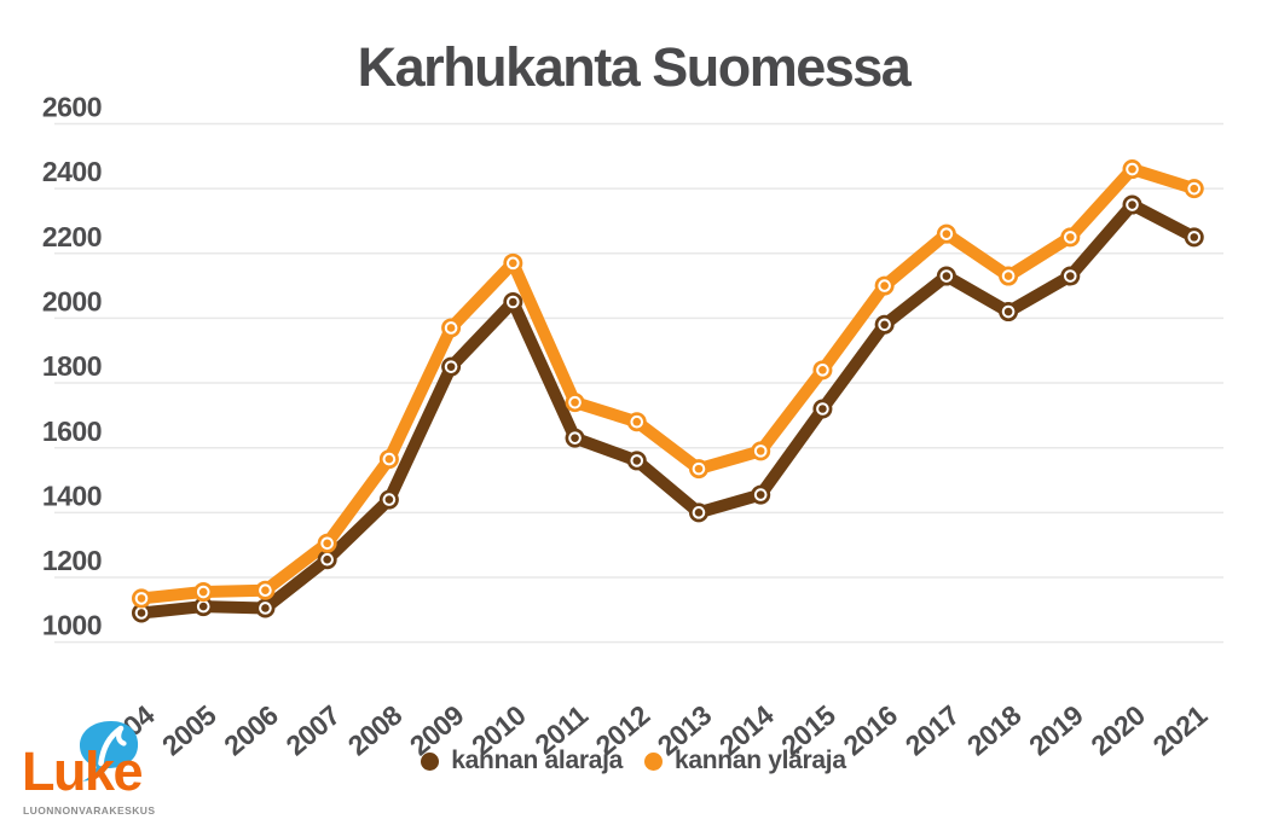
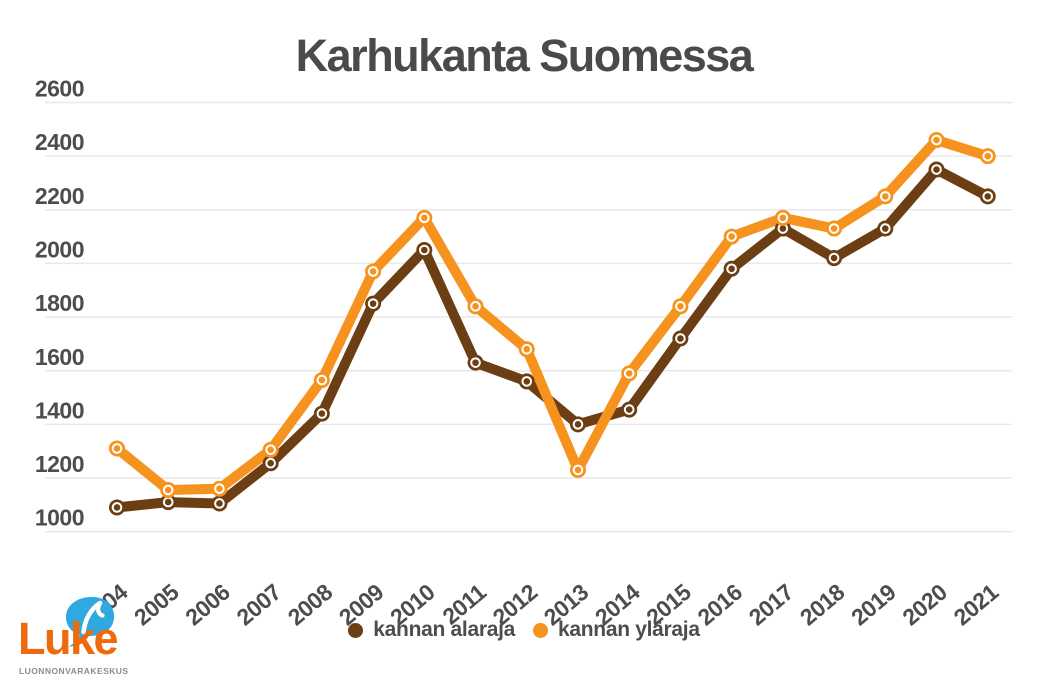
kannan yläraja/2004: 1140 -> 1310
kannan yläraja/2011: 1740 -> 1840
kannan yläraja/2013: 1540 -> 1230
kannan yläraja/2017: 2260 -> 2170
